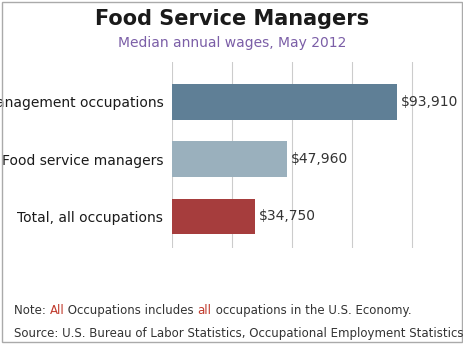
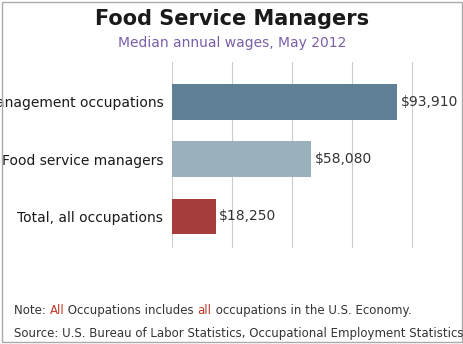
Food service managers: $47,960 -> $58,080
Total, all occupations: $34,750 -> $18,250
